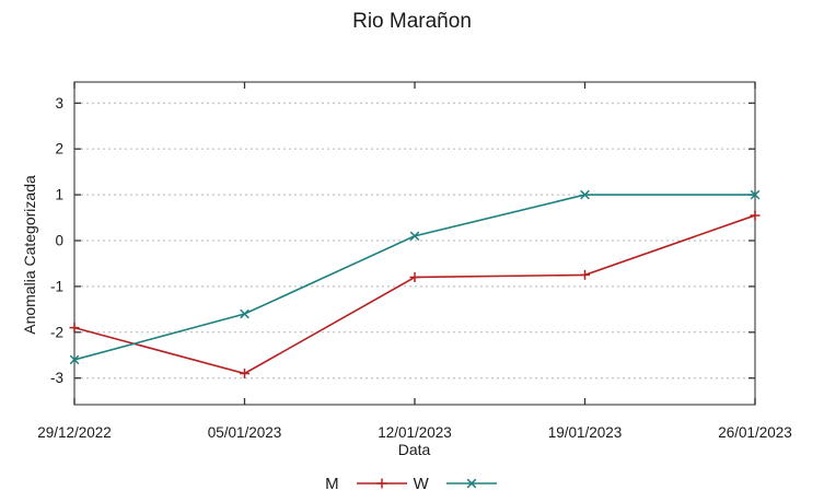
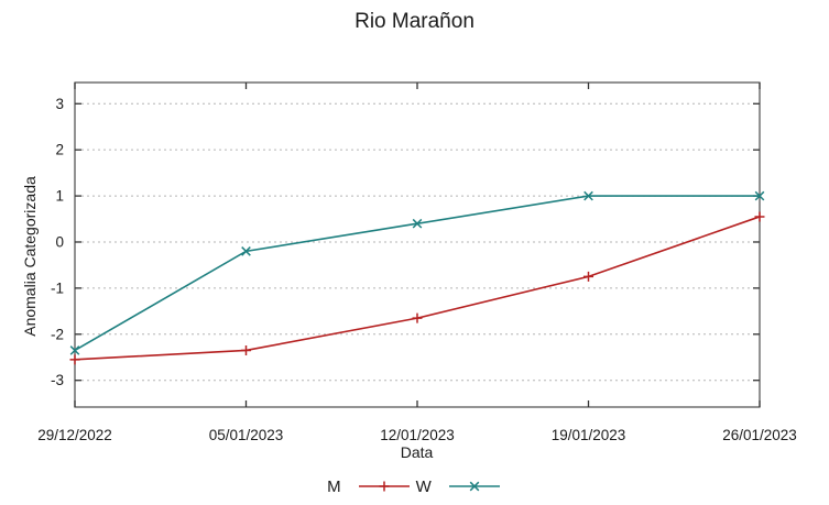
M/29/12/2022: -1.9 -> -2.5
W/29/12/2022: -2.6 -> -2.4
M/05/01/2023: -2.9 -> -2.4
W/05/01/2023: -1.6 -> -0.2
M/12/01/2023: -0.8 -> -1.6
W/12/01/2023: 0.1 -> 0.4
